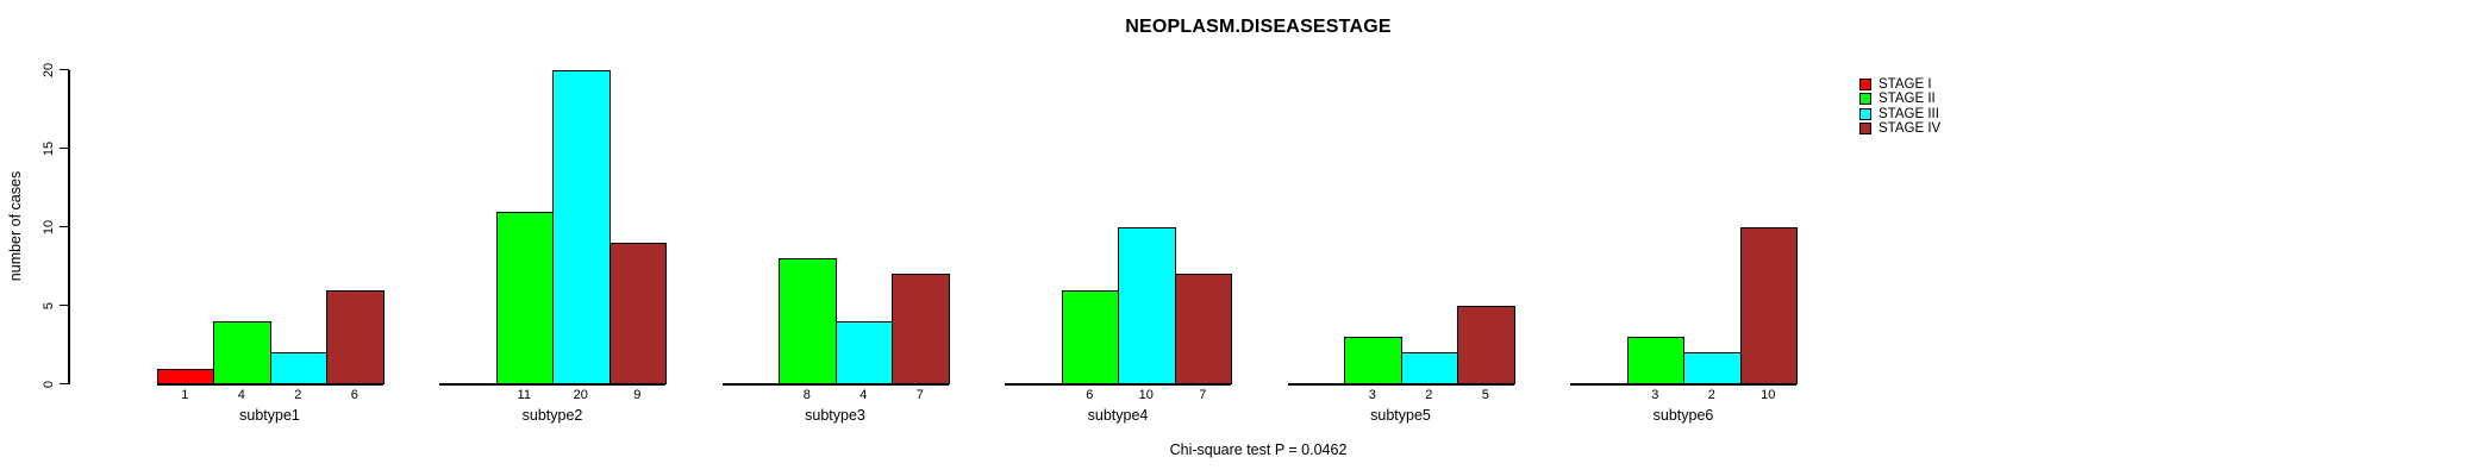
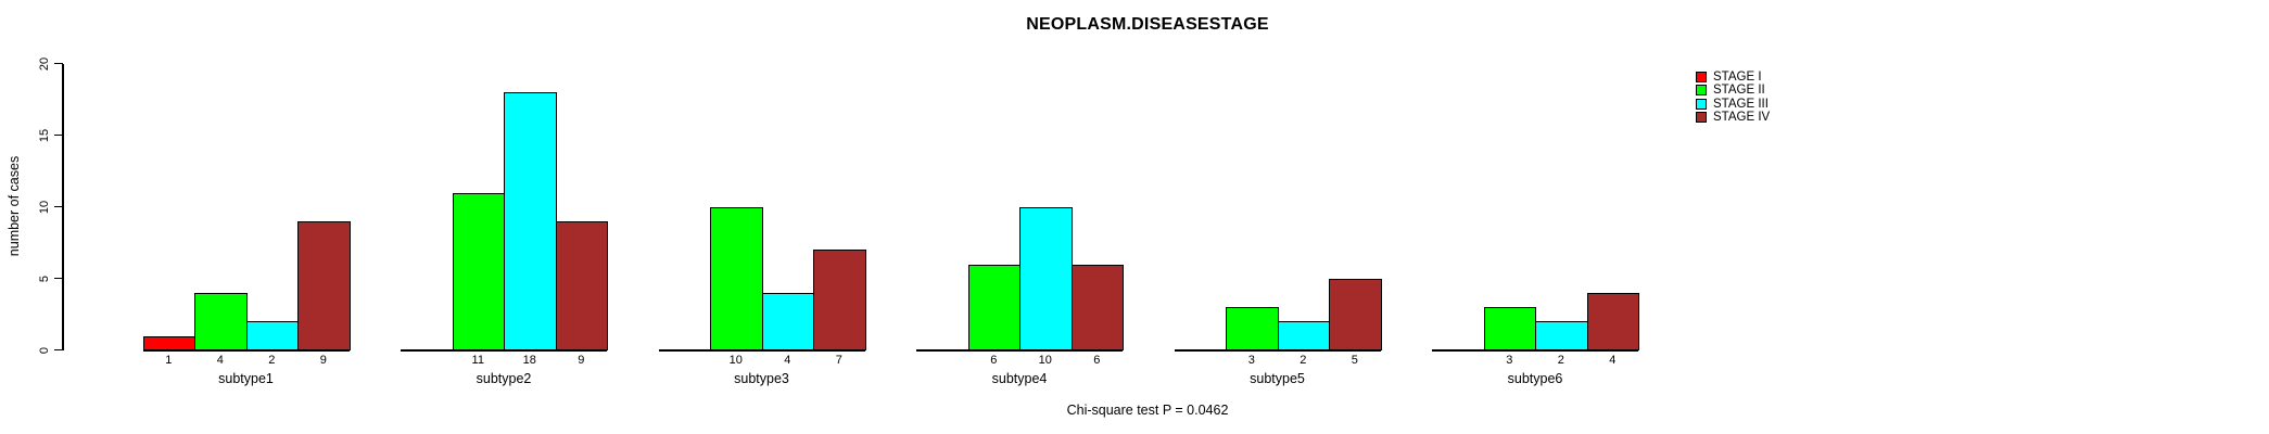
STAGE IV/subtype1: 6 -> 9
STAGE III/subtype2: 20 -> 18
STAGE II/subtype3: 8 -> 10
STAGE IV/subtype4: 7 -> 6
STAGE IV/subtype6: 10 -> 4
